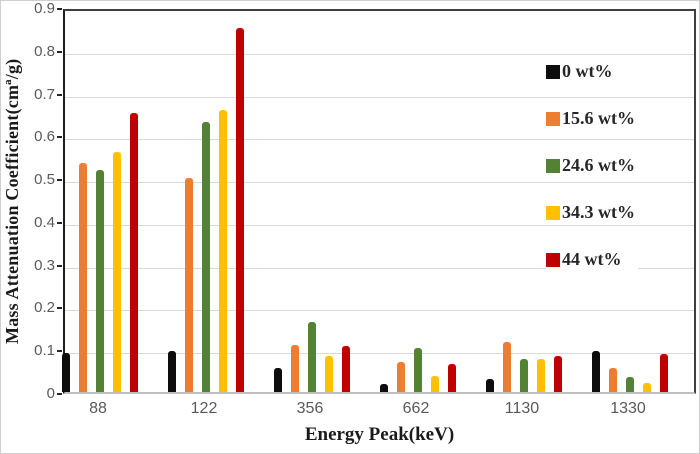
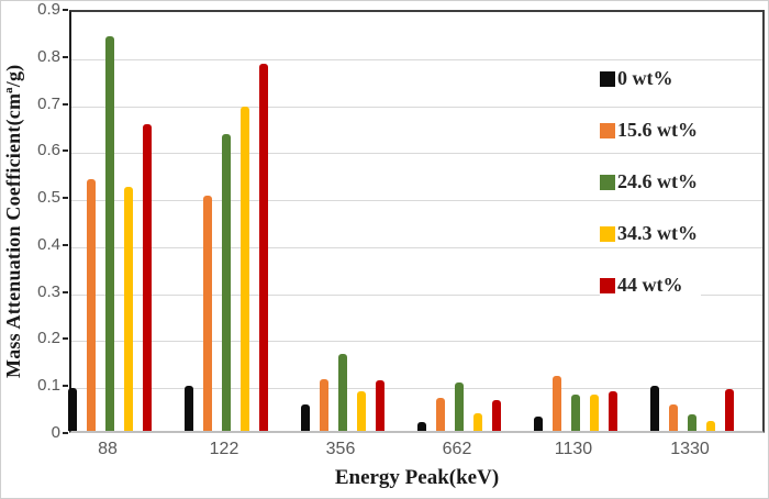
24.6 wt%/88: 0.52 -> 0.84
34.3 wt%/88: 0.56 -> 0.52
34.3 wt%/122: 0.66 -> 0.69
44 wt%/122: 0.85 -> 0.78
